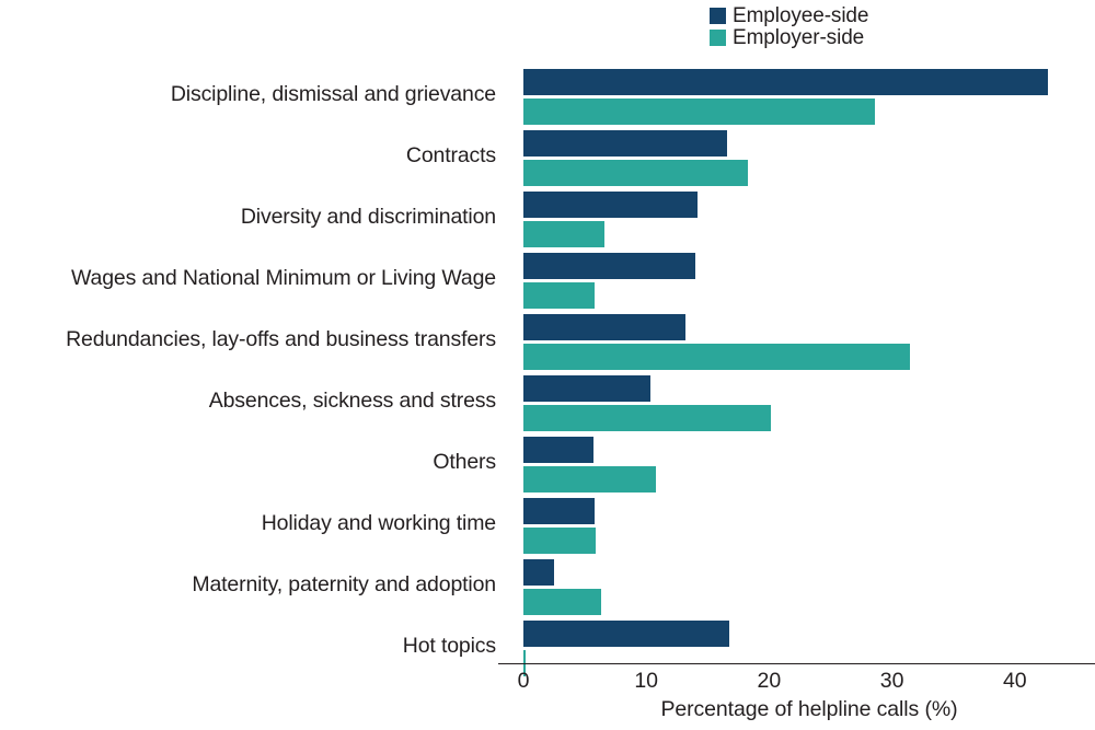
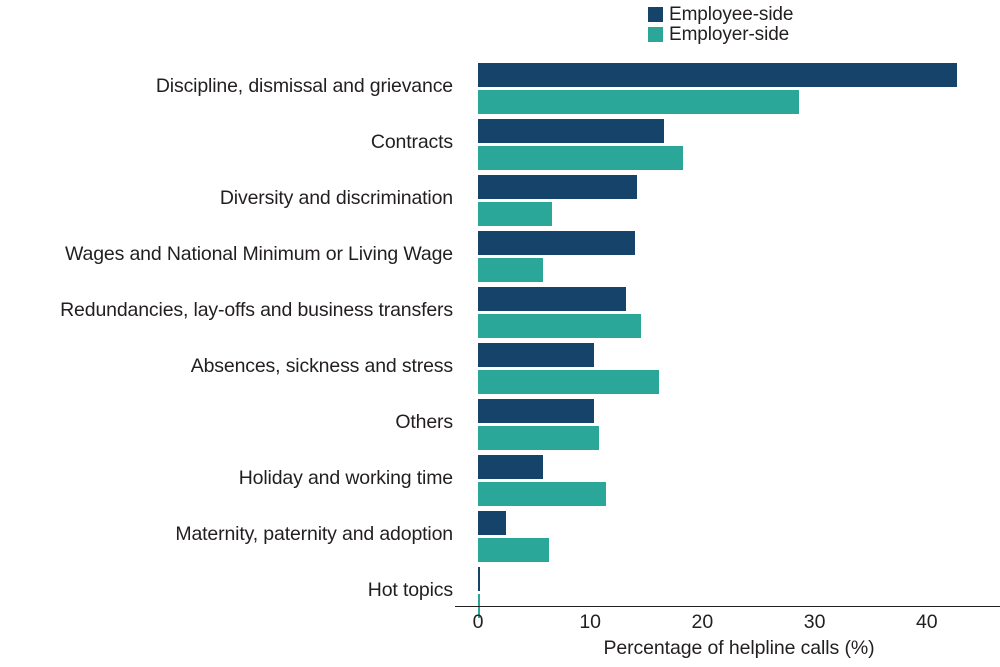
Employer-side/Redundancies, lay-offs and business transfers: 31.5 -> 14.5
Employer-side/Absences, sickness and stress: 20.1 -> 16.1
Employee-side/Others: 5.7 -> 10.3
Employer-side/Holiday and working time: 5.9 -> 11.4
Employee-side/Hot topics: 16.8 -> 0.2
